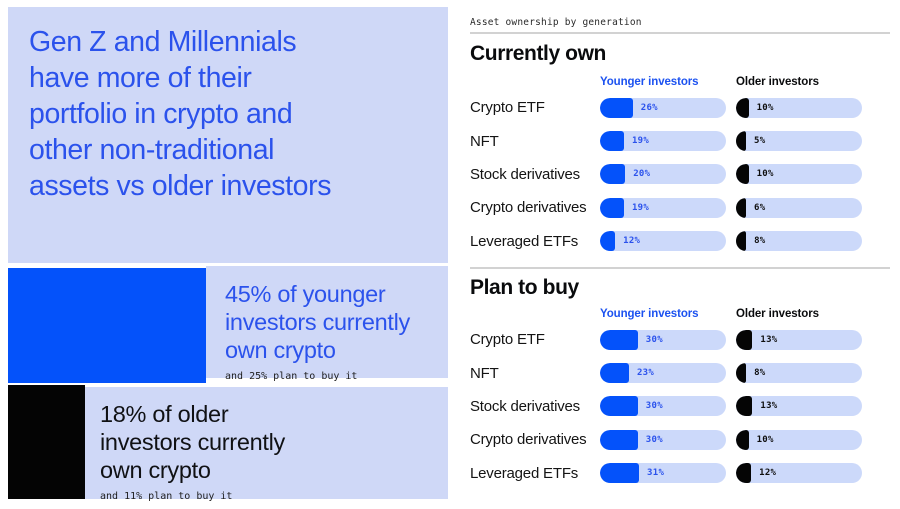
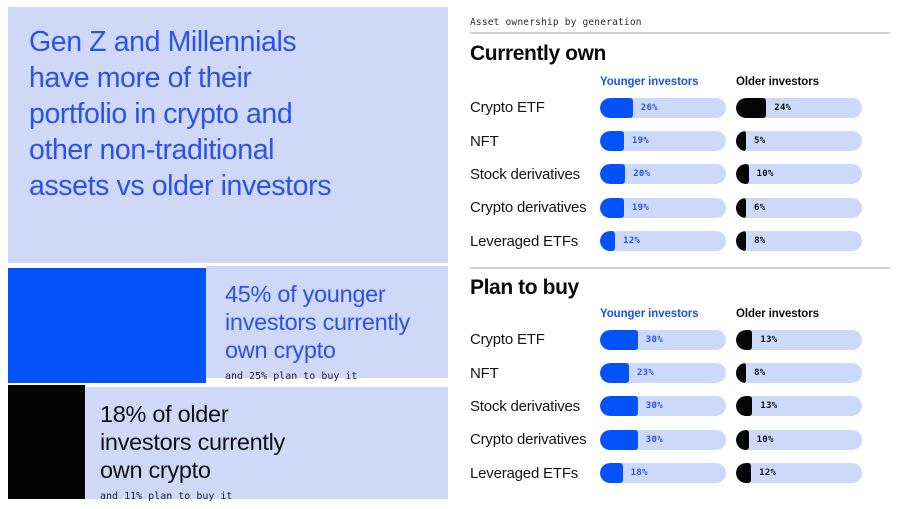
Currently own/Older investors/Crypto ETF: 10% -> 24%
Plan to buy/Younger investors/Leveraged ETFs: 31% -> 18%
